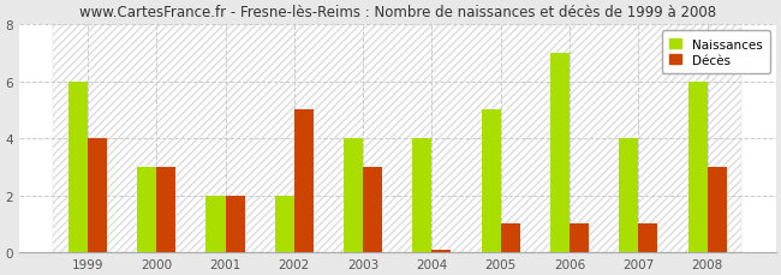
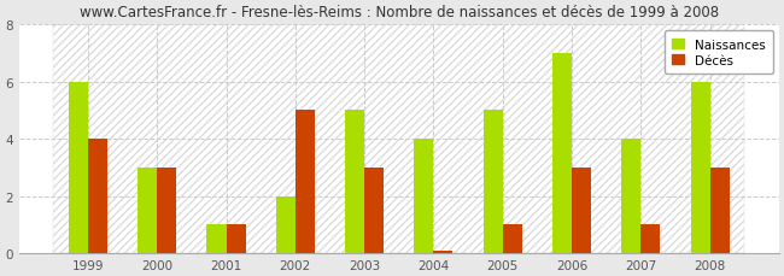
Naissances/2001: 2 -> 1
Décès/2001: 2.00 -> 1.00
Naissances/2003: 4 -> 5
Décès/2006: 1.00 -> 3.00
